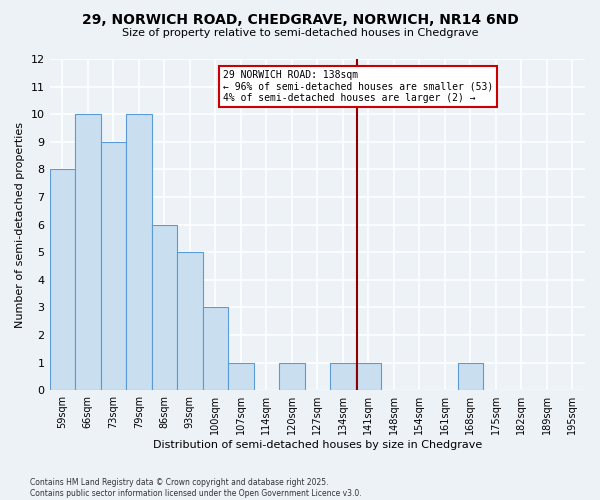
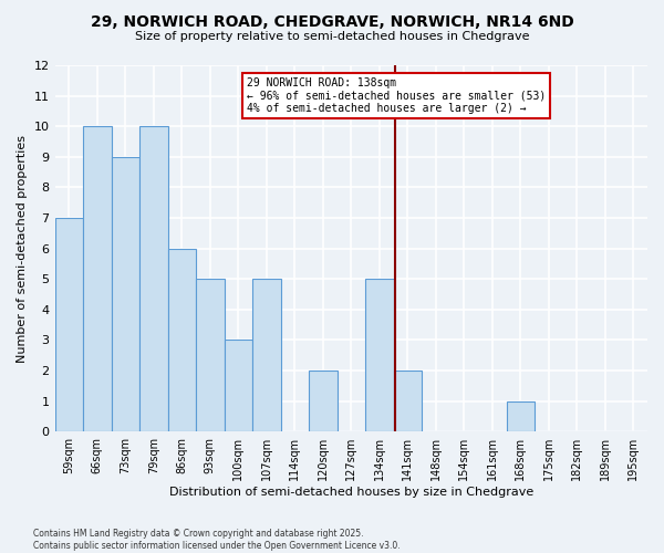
59sqm: 8 -> 7
107sqm: 1 -> 5
120sqm: 1 -> 2
134sqm: 1 -> 5
141sqm: 1 -> 2
